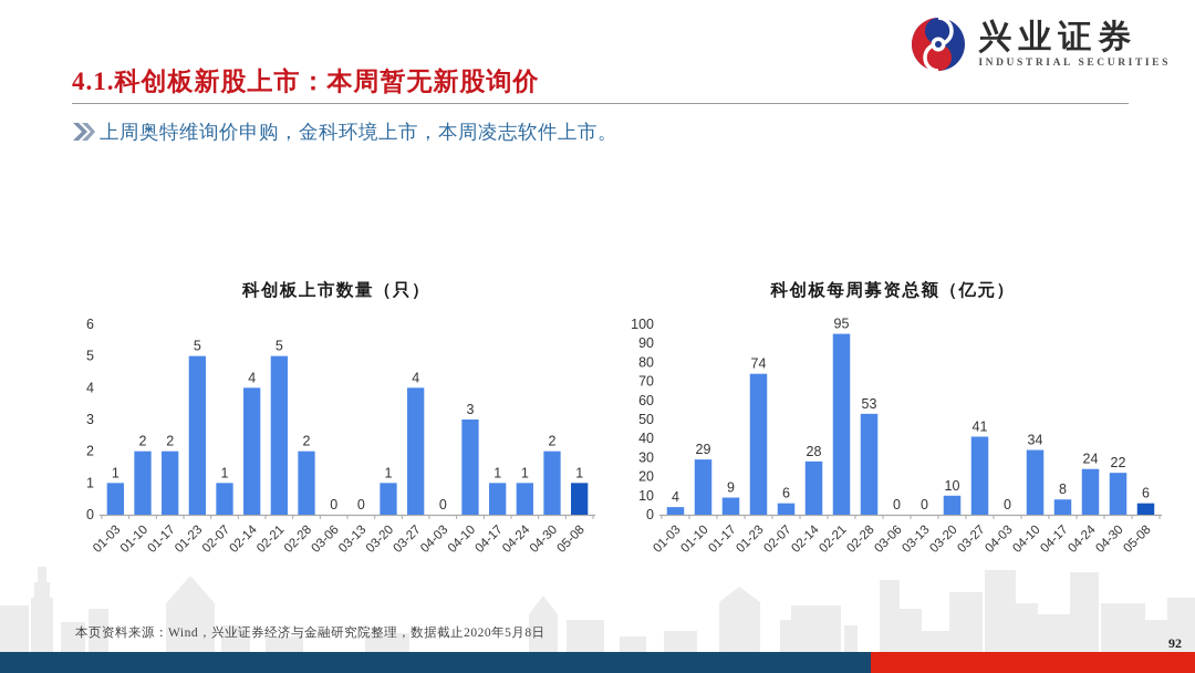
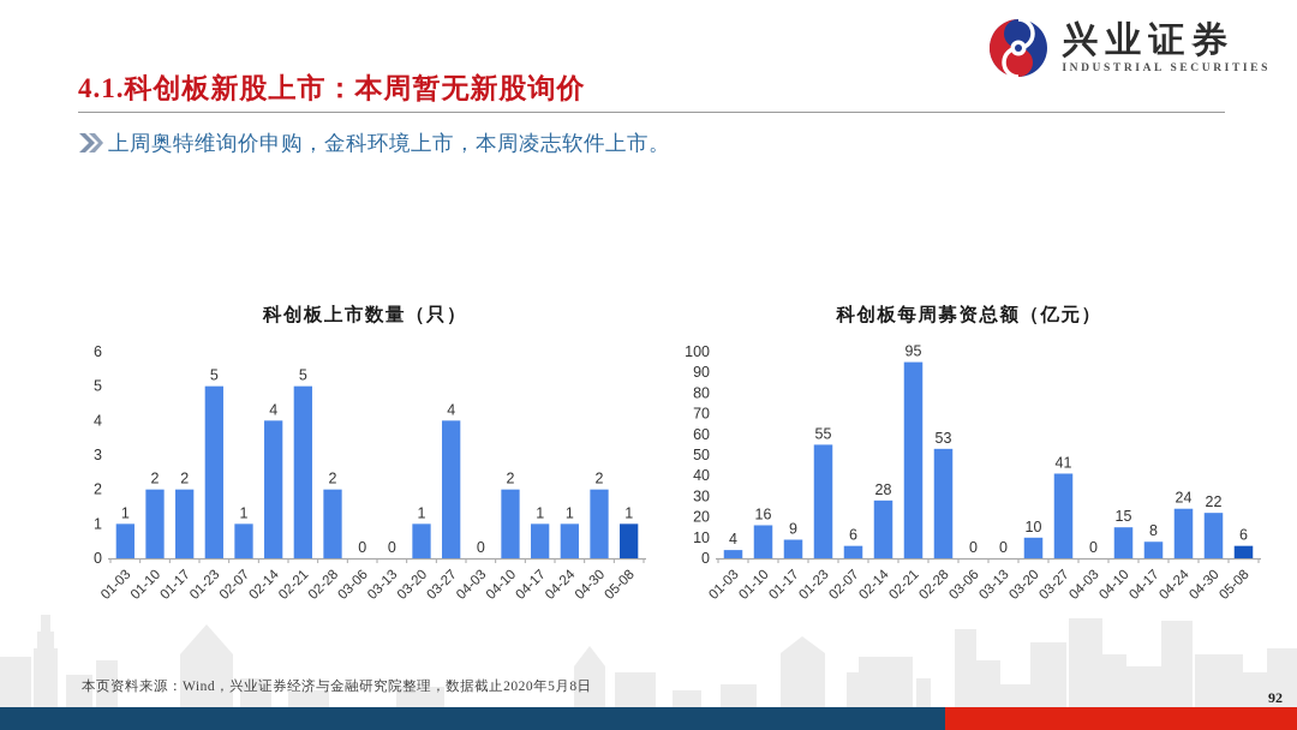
科创板上市数量（只）/04-10: 3 -> 2
科创板每周募资总额（亿元）/01-10: 29 -> 16
科创板每周募资总额（亿元）/01-23: 74 -> 55
科创板每周募资总额（亿元）/04-10: 34 -> 15
